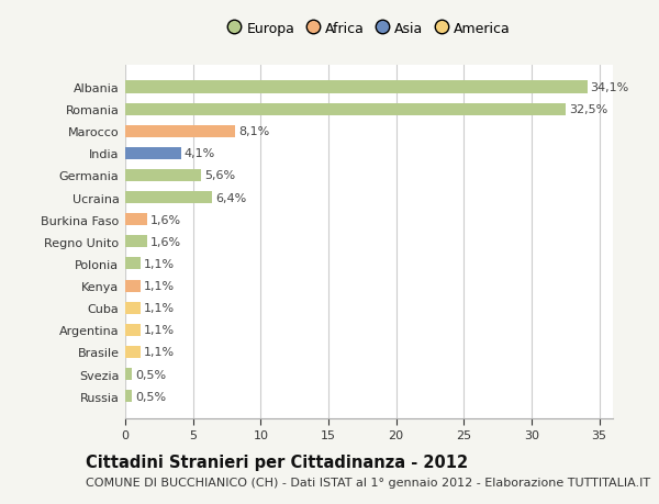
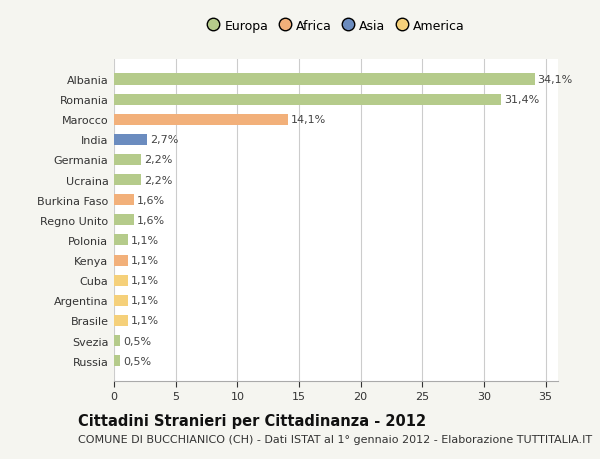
Romania: 32,5% -> 31,4%
Marocco: 8,1% -> 14,1%
India: 4,1% -> 2,7%
Germania: 5,6% -> 2,2%
Ucraina: 6,4% -> 2,2%
